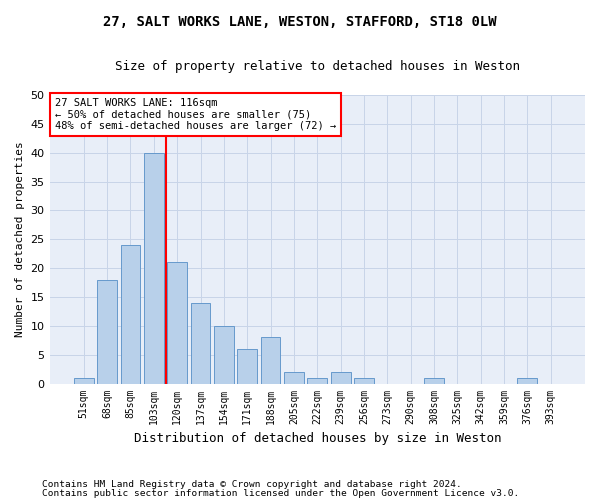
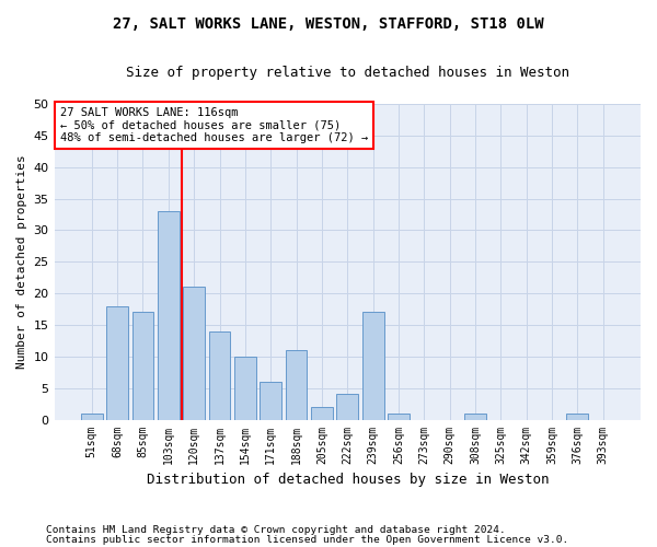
85sqm: 24 -> 17
103sqm: 40 -> 33
188sqm: 8 -> 11
222sqm: 1 -> 4
239sqm: 2 -> 17
